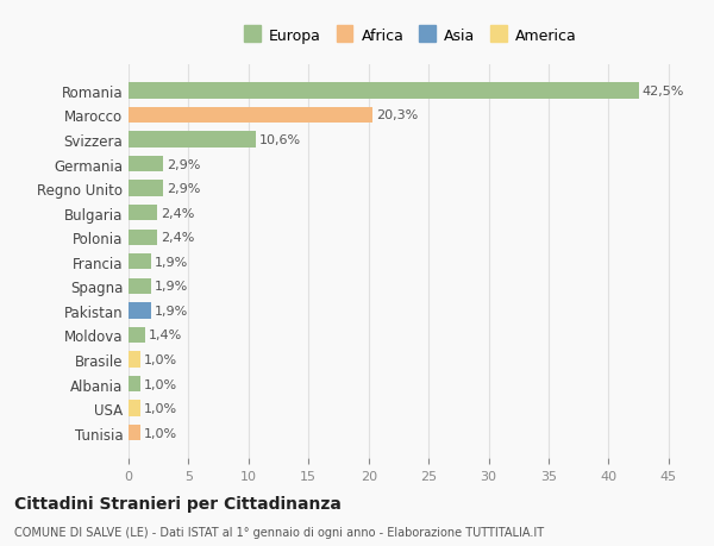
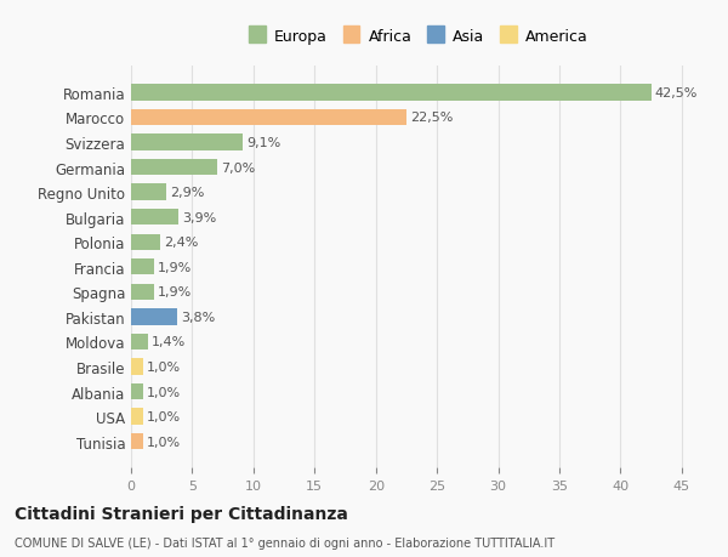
Marocco: 20,3% -> 22,5%
Svizzera: 10,6% -> 9,1%
Germania: 2,9% -> 7,0%
Bulgaria: 2,4% -> 3,9%
Pakistan: 1,9% -> 3,8%
